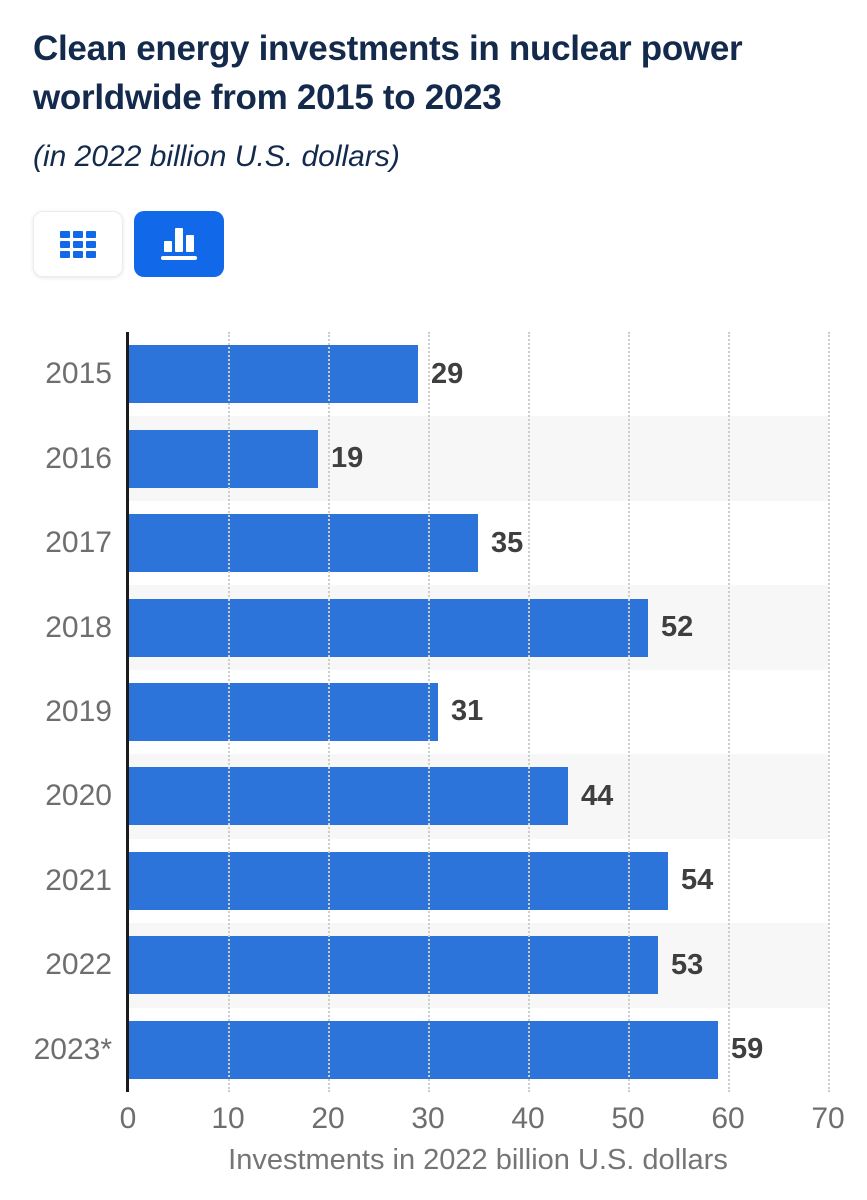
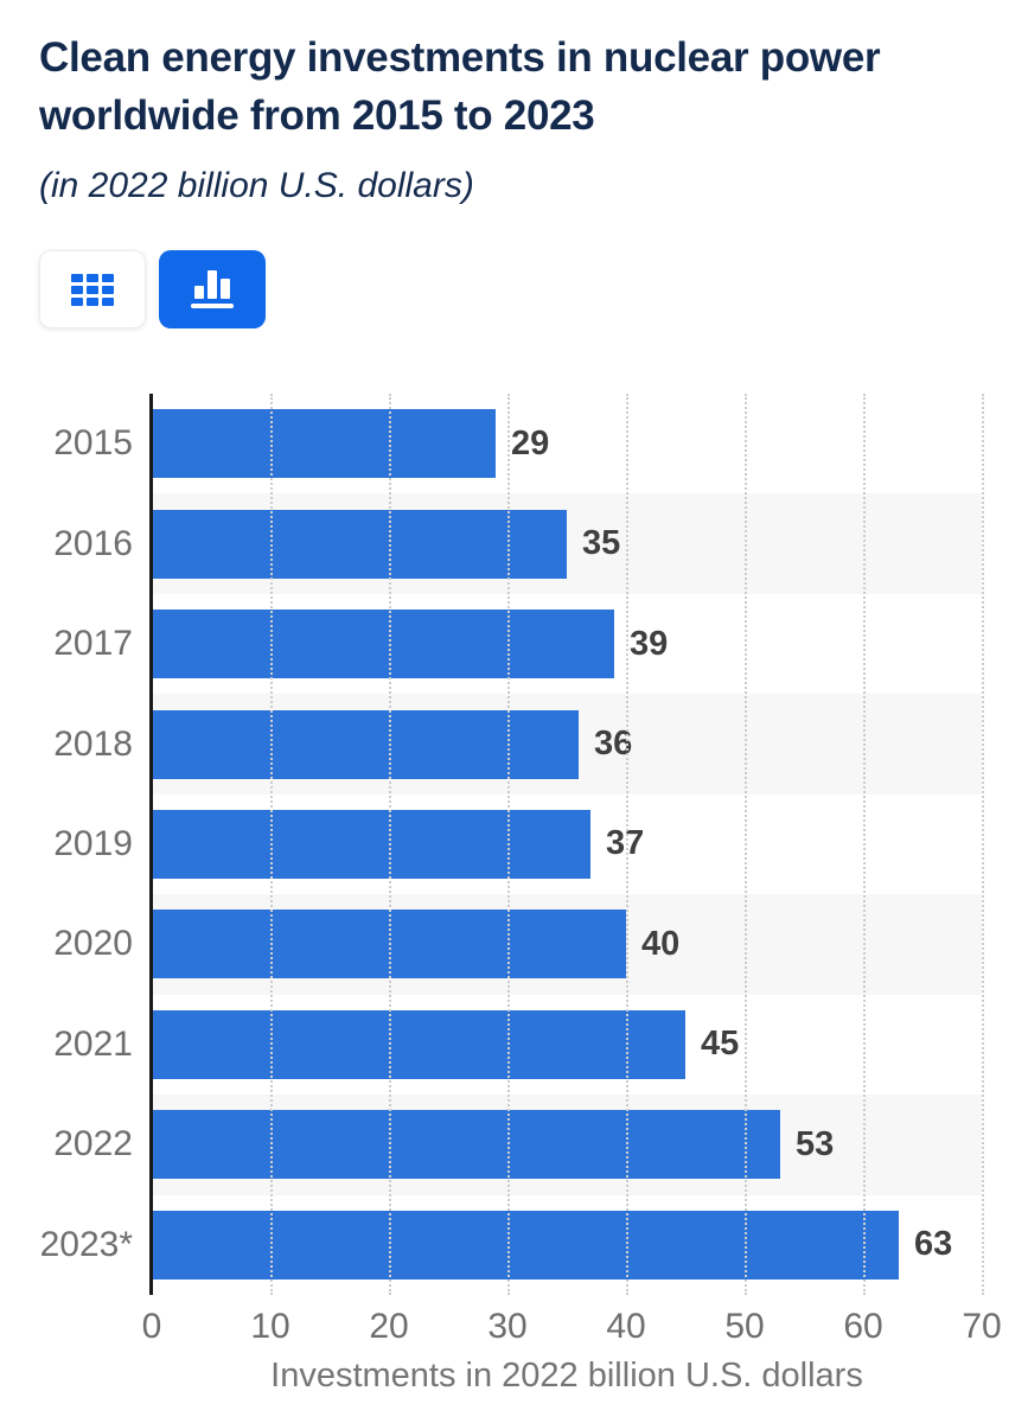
2016: 19 -> 35
2017: 35 -> 39
2018: 52 -> 36
2019: 31 -> 37
2020: 44 -> 40
2021: 54 -> 45
2023*: 59 -> 63
